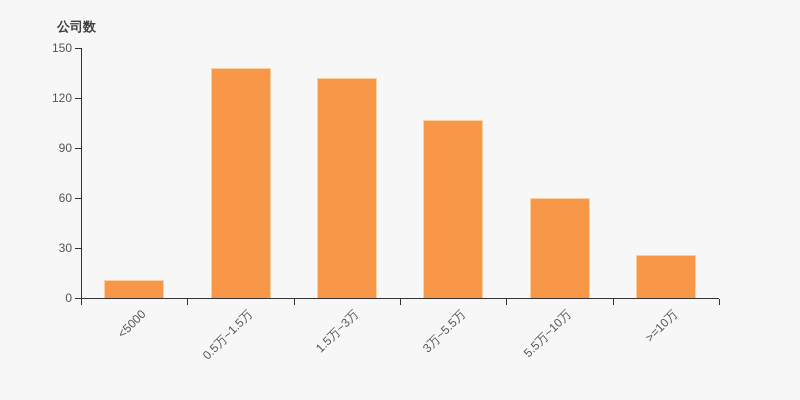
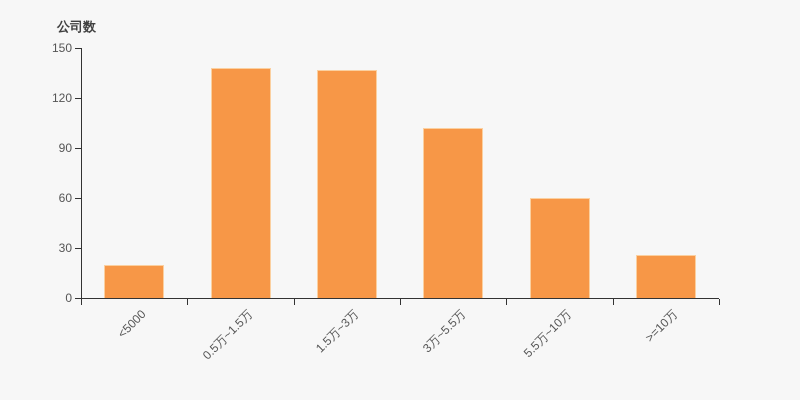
<5000: 11 -> 20
1.5万~3万: 132 -> 137
3万~5.5万: 107 -> 102
